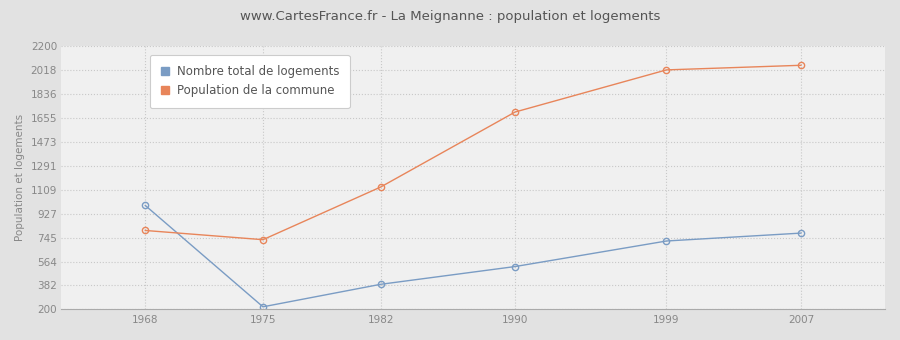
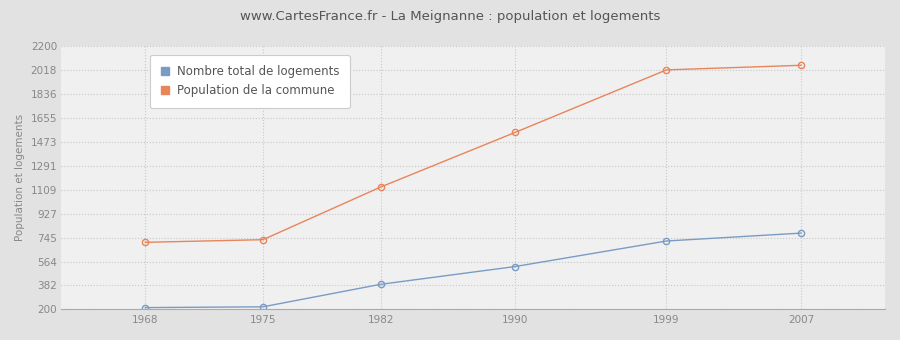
Nombre total de logements/1968: 990 -> 210
Population de la commune/1968: 800 -> 710
Population de la commune/1990: 1700 -> 1540
